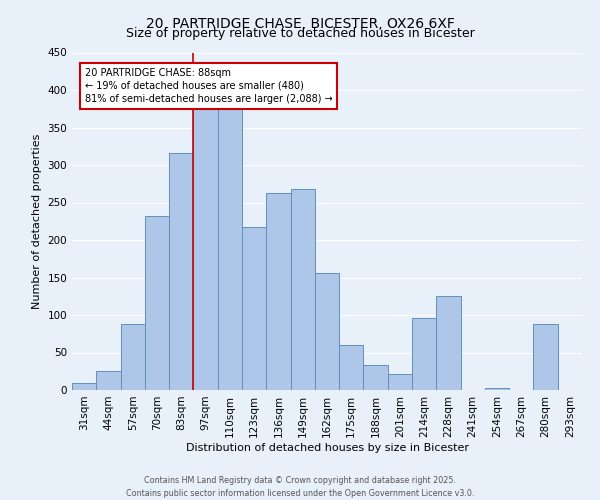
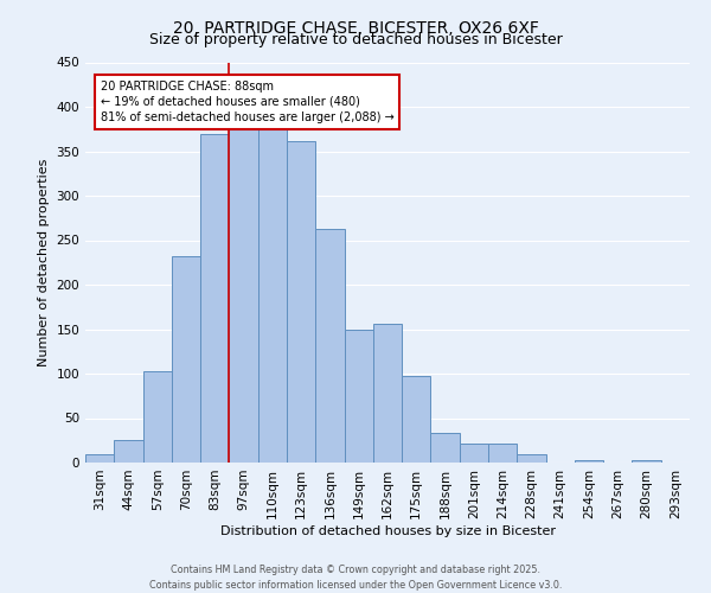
57sqm: 88 -> 103
83sqm: 316 -> 370
123sqm: 218 -> 362
149sqm: 268 -> 150
175sqm: 60 -> 97
214sqm: 96 -> 21
228sqm: 126 -> 10
280sqm: 88 -> 3
